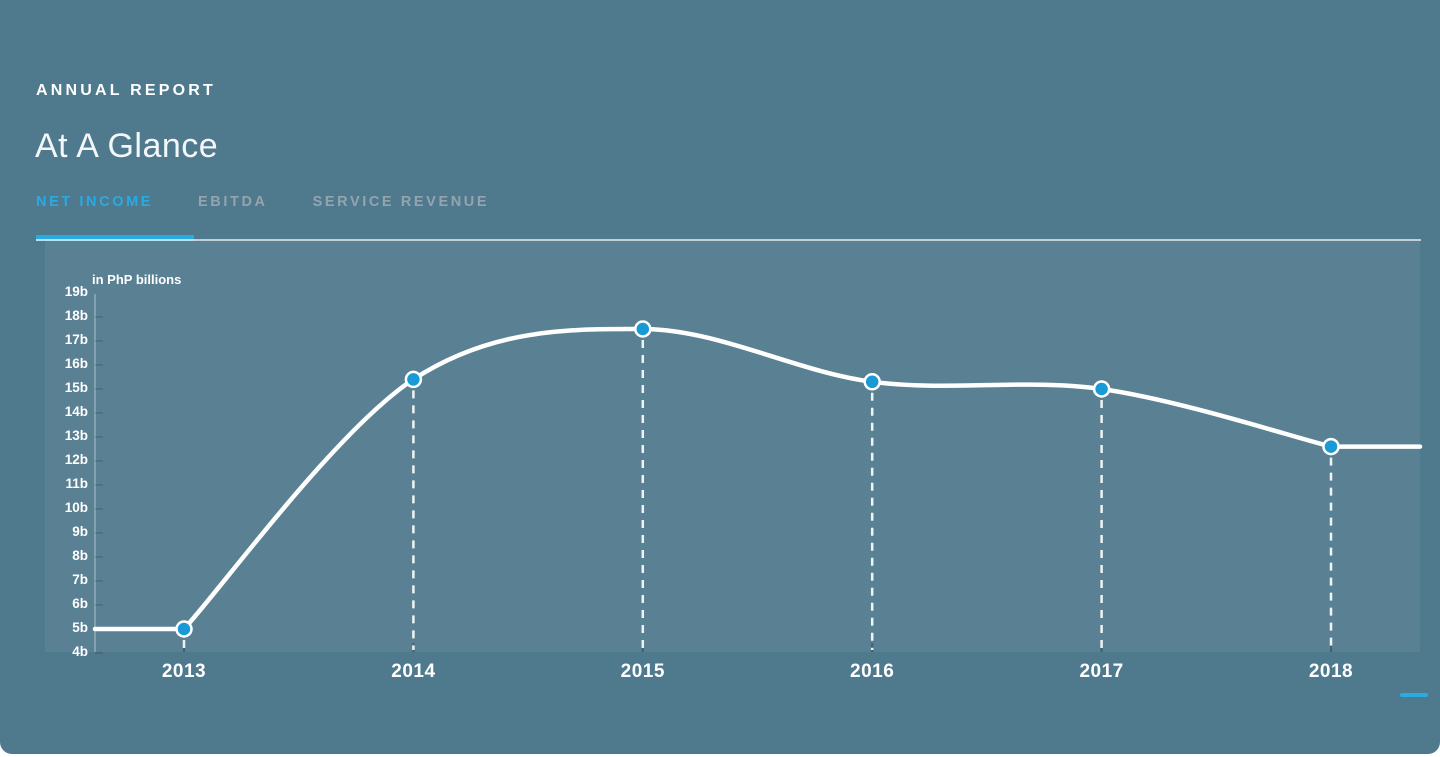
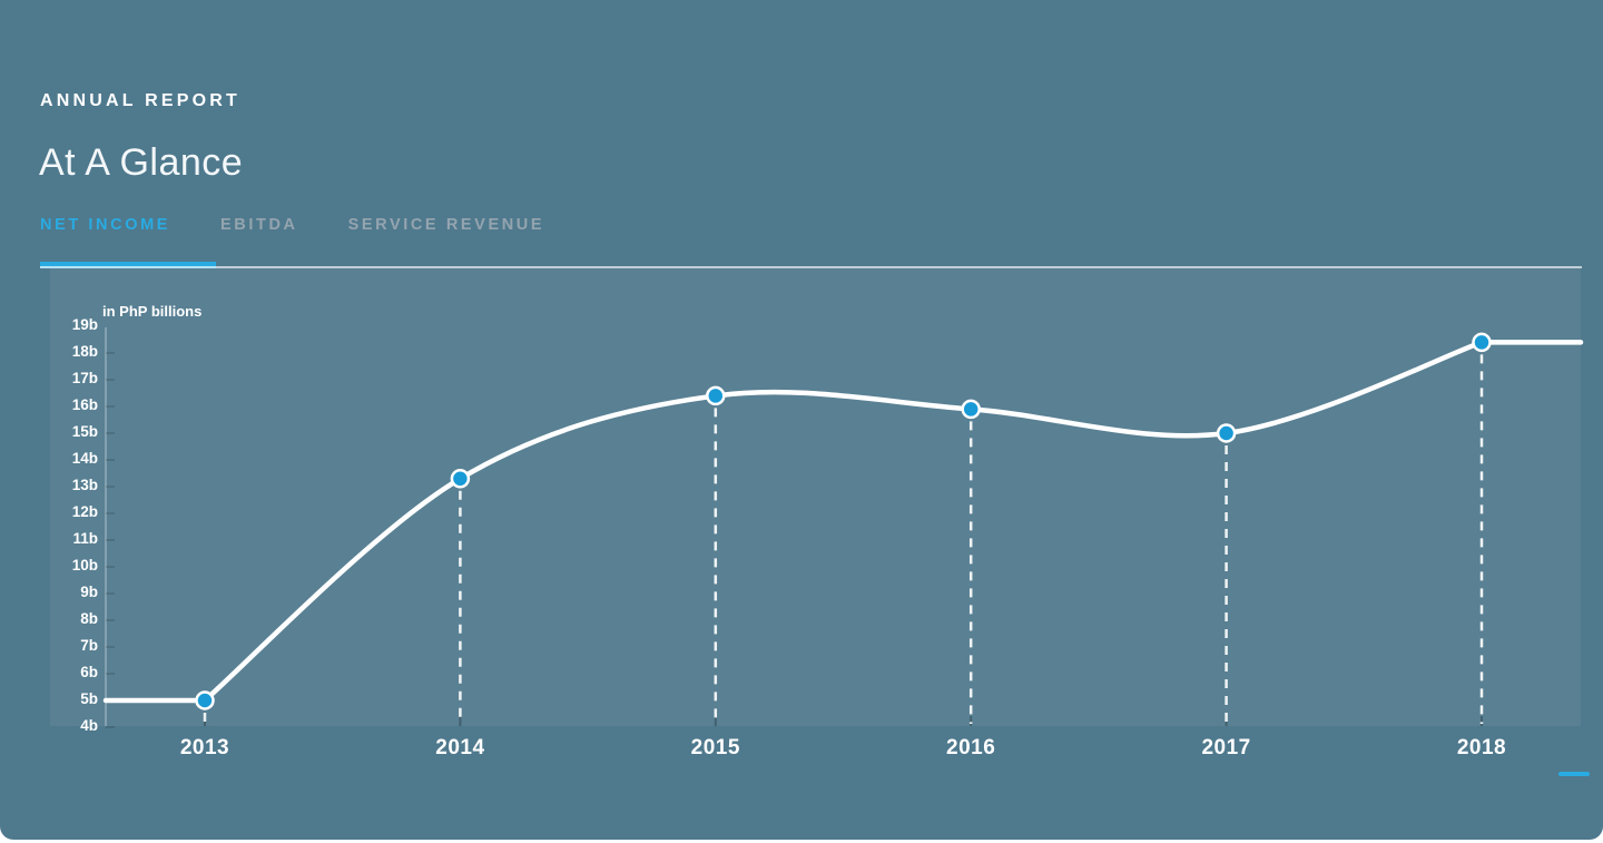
2014: 15.4b -> 13.3b
2015: 17.5b -> 16.4b
2016: 15.3b -> 15.9b
2018: 12.6b -> 18.4b
